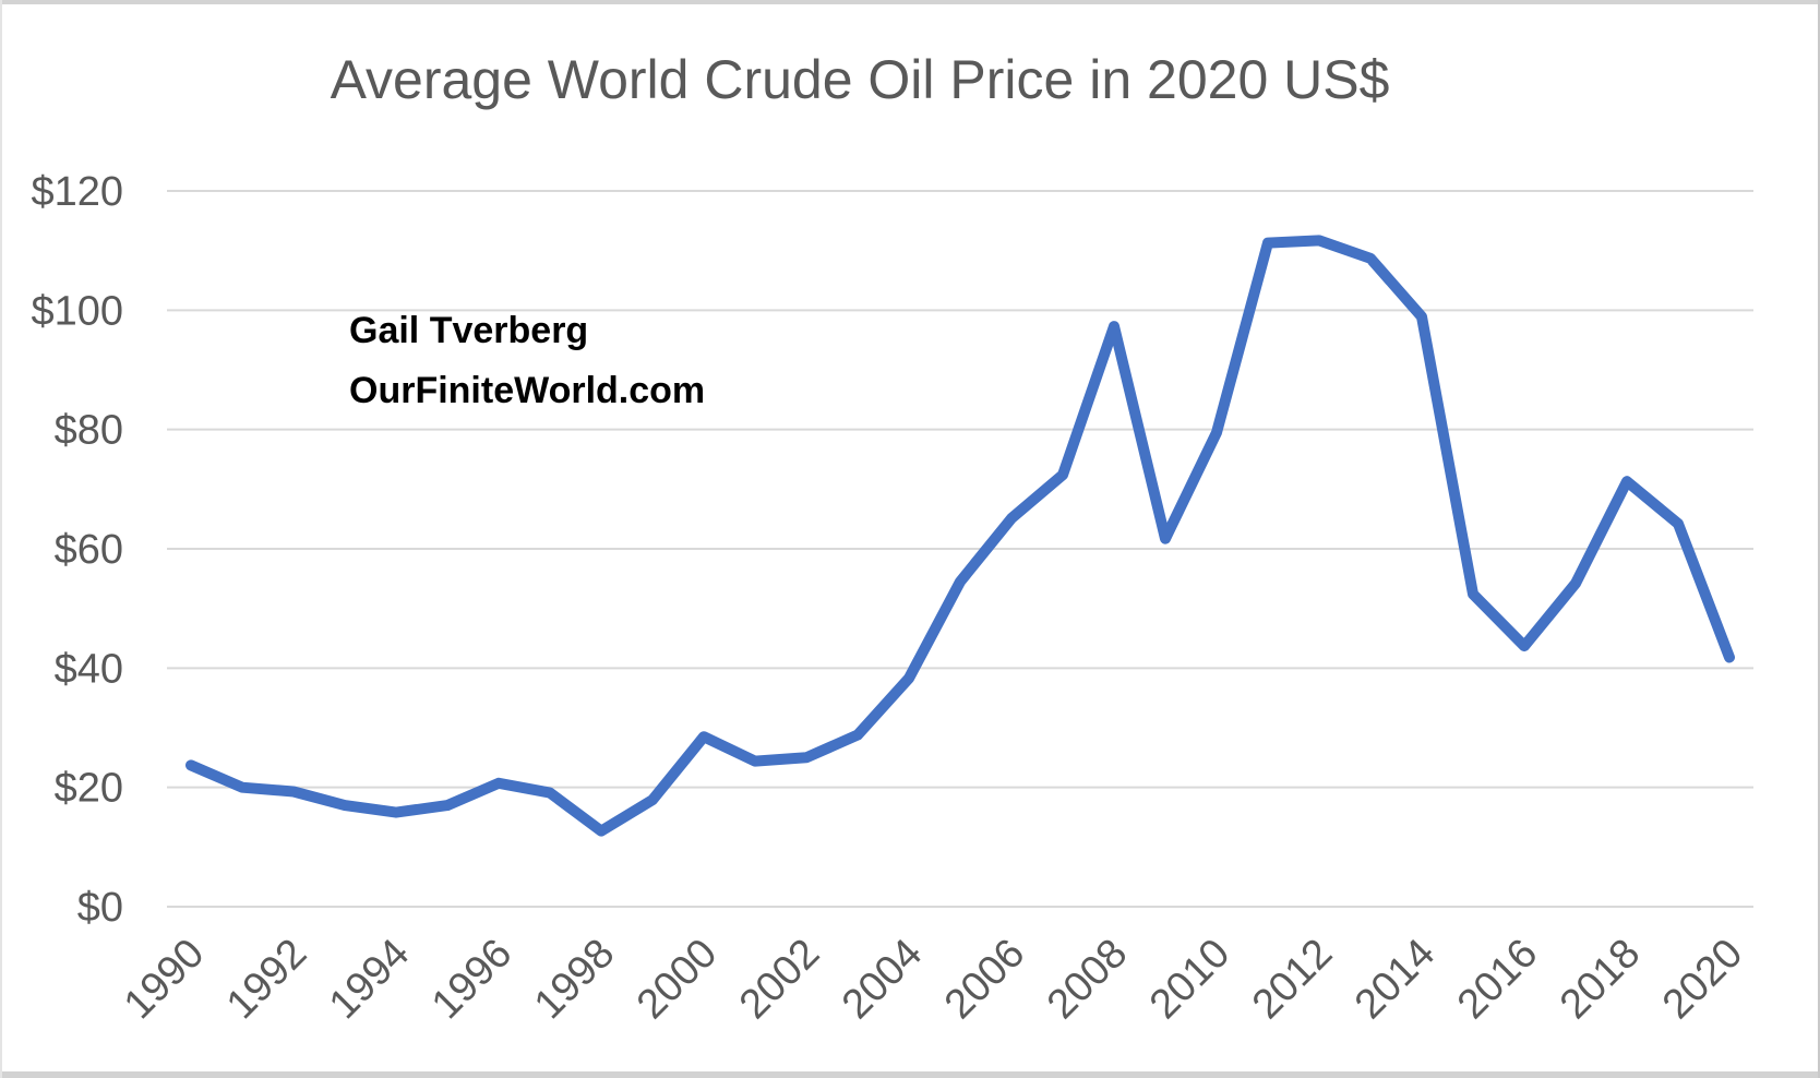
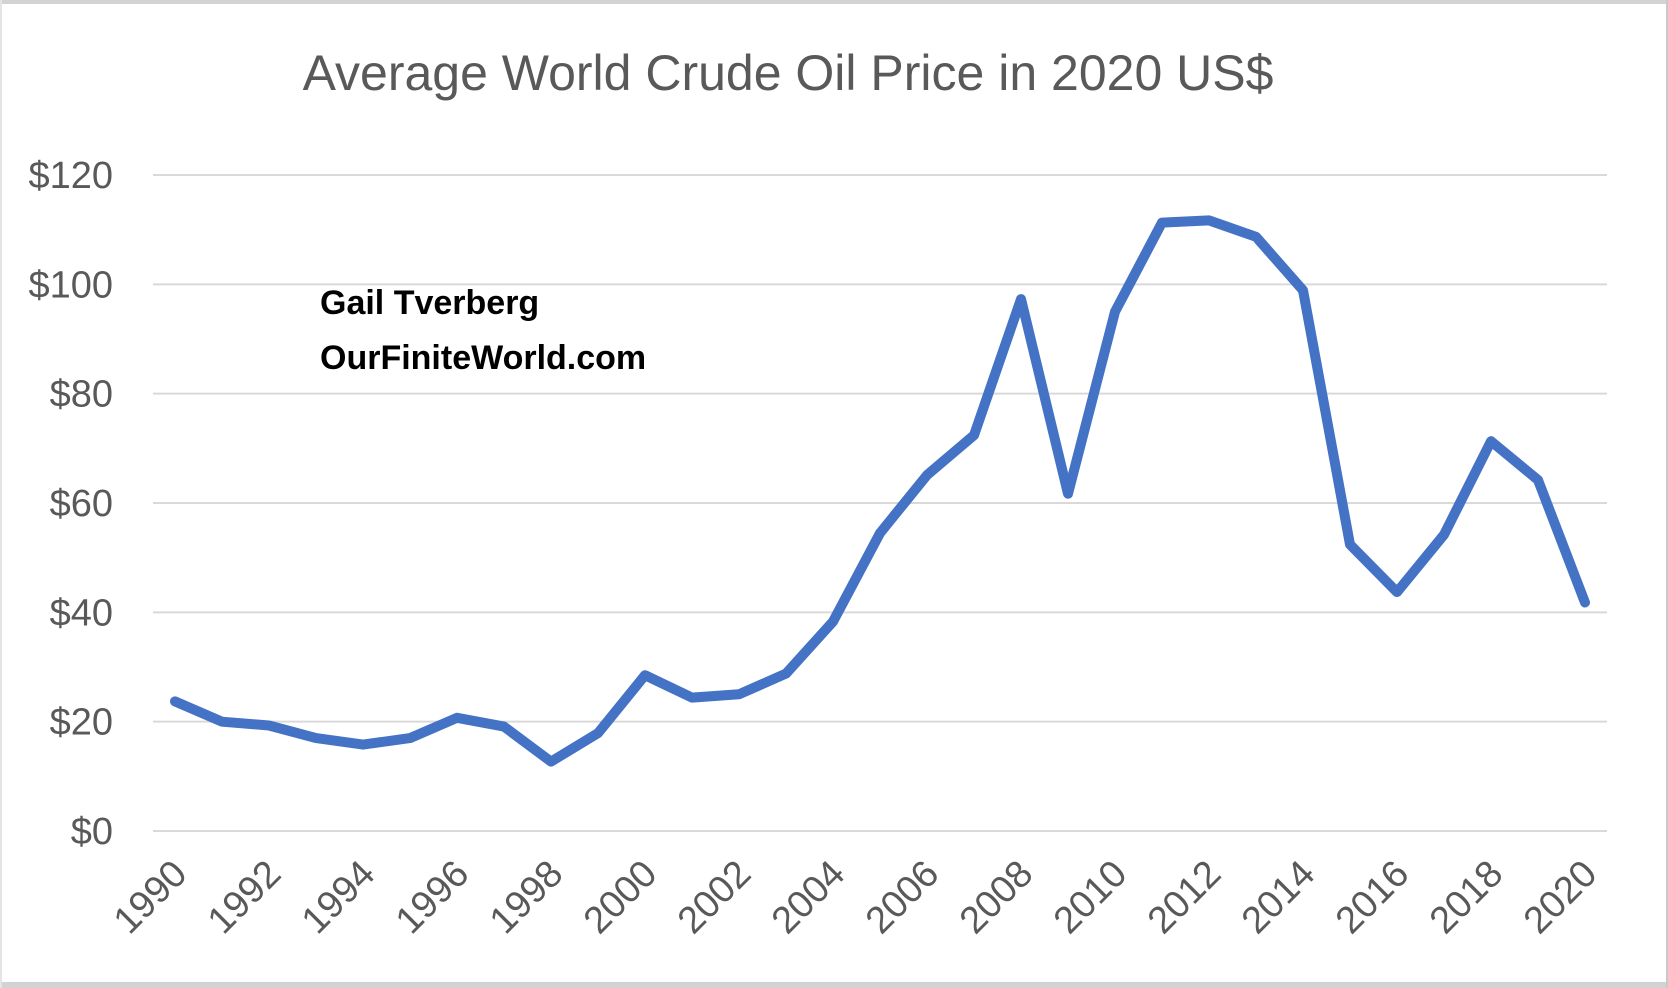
2010: $80 -> $95
